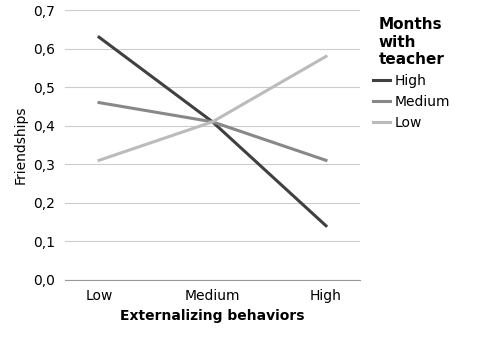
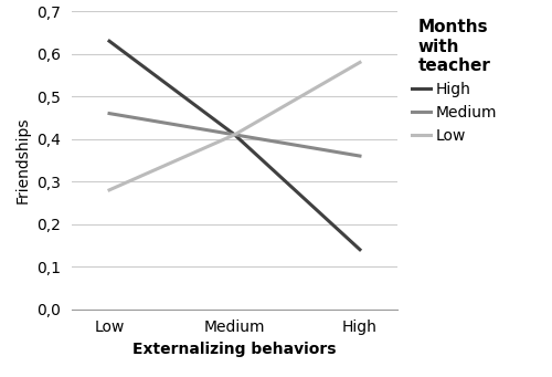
Low/Low: 0,31 -> 0,28
Medium/High: 0,31 -> 0,36
